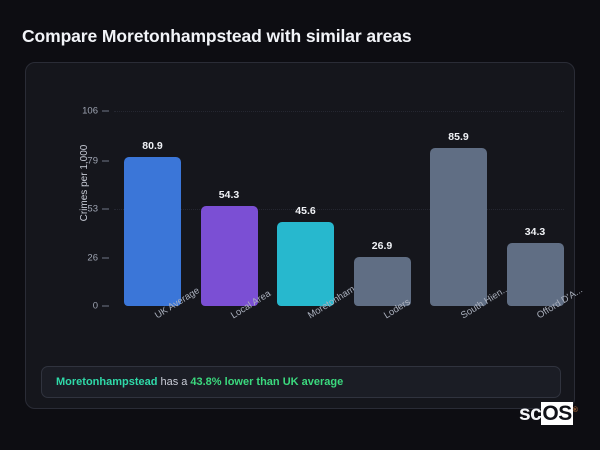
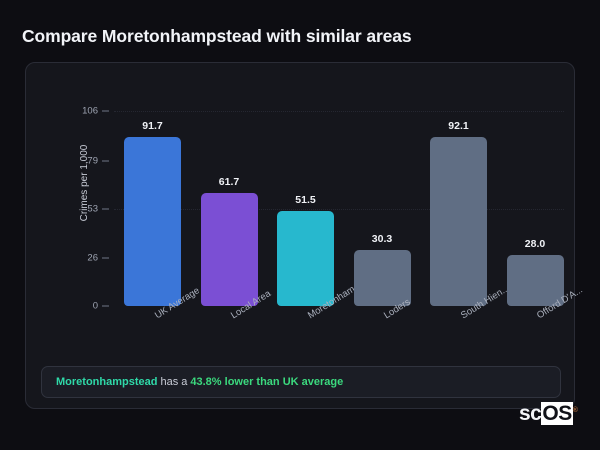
UK Average: 80.9 -> 91.7
Local Area: 54.3 -> 61.7
Moretonham...: 45.6 -> 51.5
Loders: 26.9 -> 30.3
South Hien...: 85.9 -> 92.1
Offord D'A...: 34.3 -> 28.0
